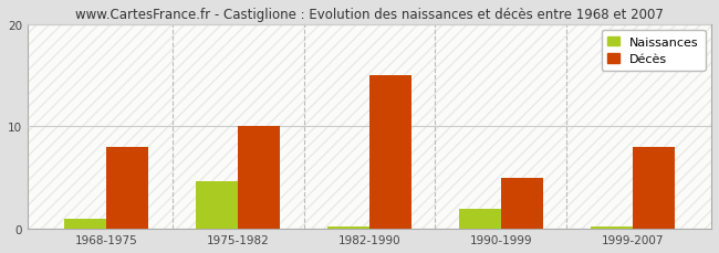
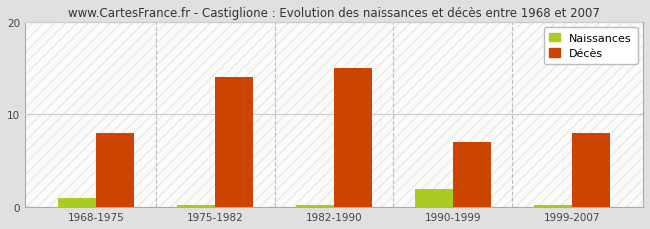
Naissances/1975-1982: 4.6 -> 0.2
Décès/1975-1982: 10 -> 14
Décès/1990-1999: 5 -> 7
